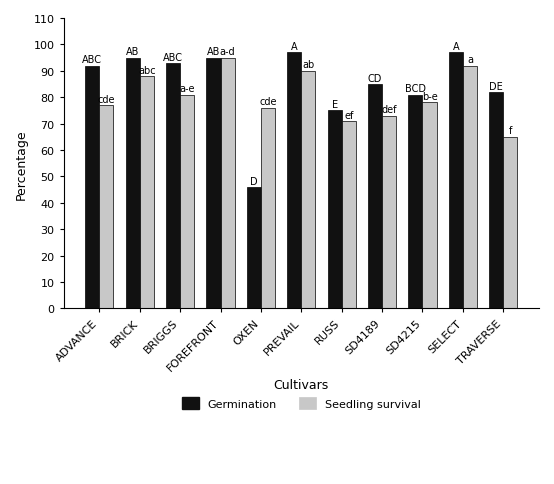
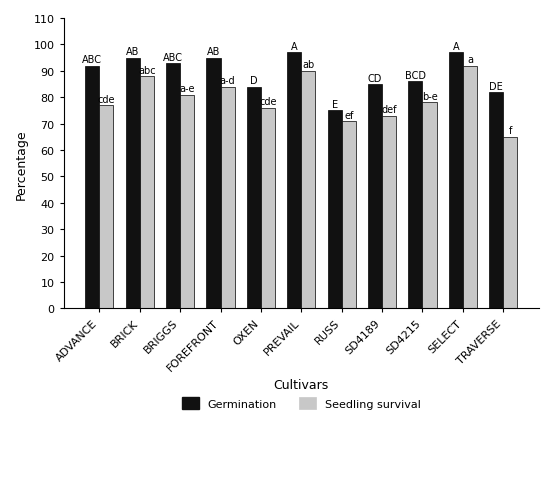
Seedling survival/FOREFRONT: 95 -> 84
Germination/OXEN: 46 -> 84
Germination/SD4215: 81 -> 86
